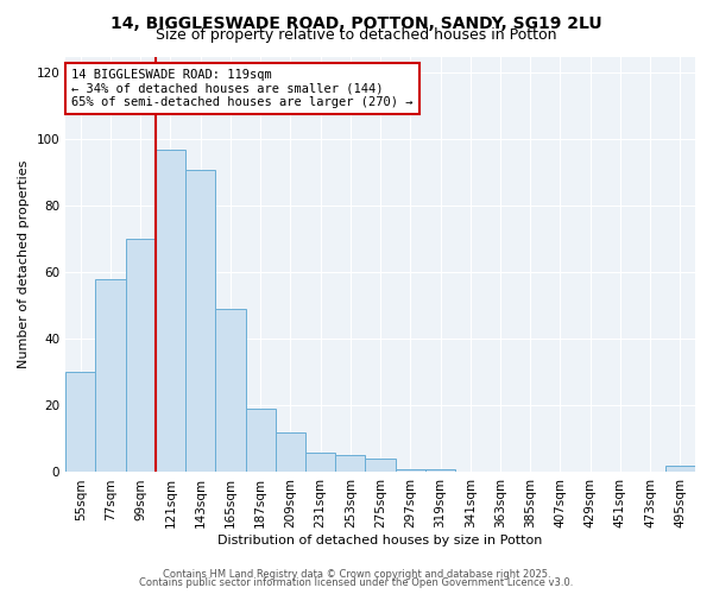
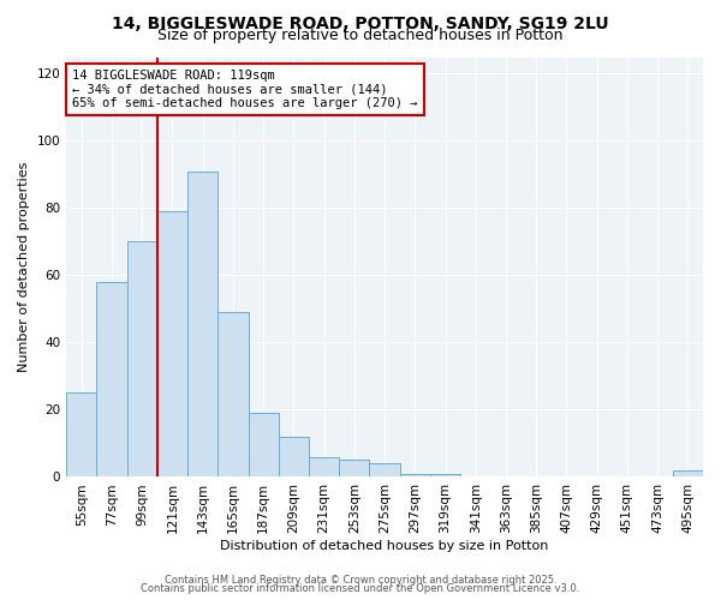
55sqm: 30 -> 25
121sqm: 97 -> 79
